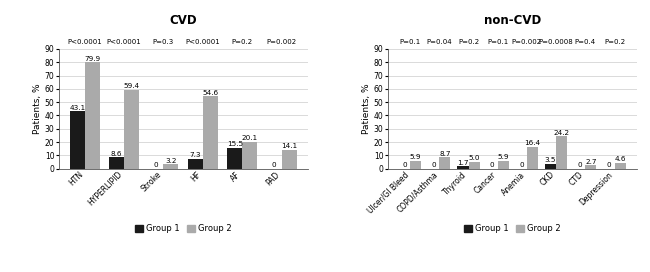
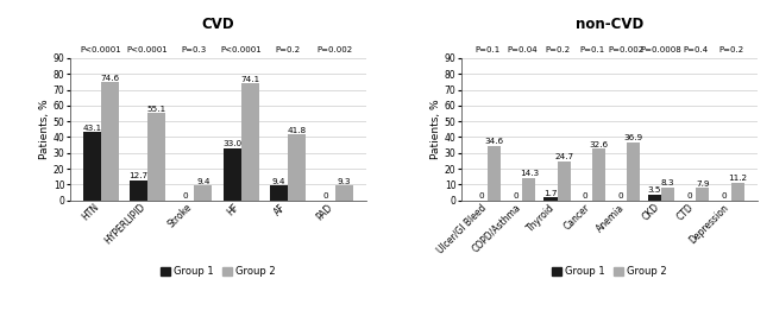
CVD/Group 2/HTN: 79.9 -> 74.6
CVD/Group 1/HYPERLIPID: 8.6 -> 12.7
CVD/Group 2/HYPERLIPID: 59.4 -> 55.1
CVD/Group 2/Stroke: 3.2 -> 9.4
CVD/Group 1/HF: 7.3 -> 33.0
CVD/Group 2/HF: 54.6 -> 74.1
CVD/Group 1/AF: 15.5 -> 9.4
CVD/Group 2/AF: 20.1 -> 41.8
CVD/Group 2/PAD: 14.1 -> 9.3
non-CVD/Group 2/Ulcer/GI Bleed: 5.9 -> 34.6
non-CVD/Group 2/COPD/Asthma: 8.7 -> 14.3
non-CVD/Group 2/Thyroid: 5.0 -> 24.7
non-CVD/Group 2/Cancer: 5.9 -> 32.6
non-CVD/Group 2/Anemia: 16.4 -> 36.9
non-CVD/Group 2/CKD: 24.2 -> 8.3
non-CVD/Group 2/CTD: 2.7 -> 7.9
non-CVD/Group 2/Depression: 4.6 -> 11.2
